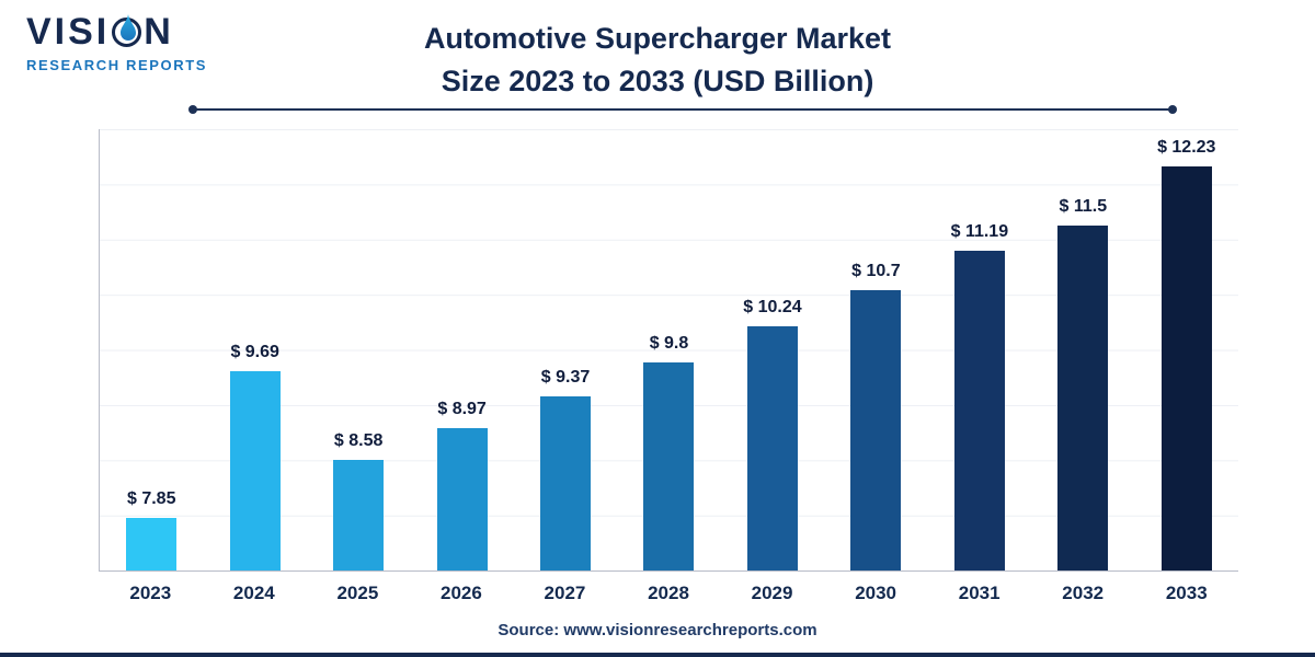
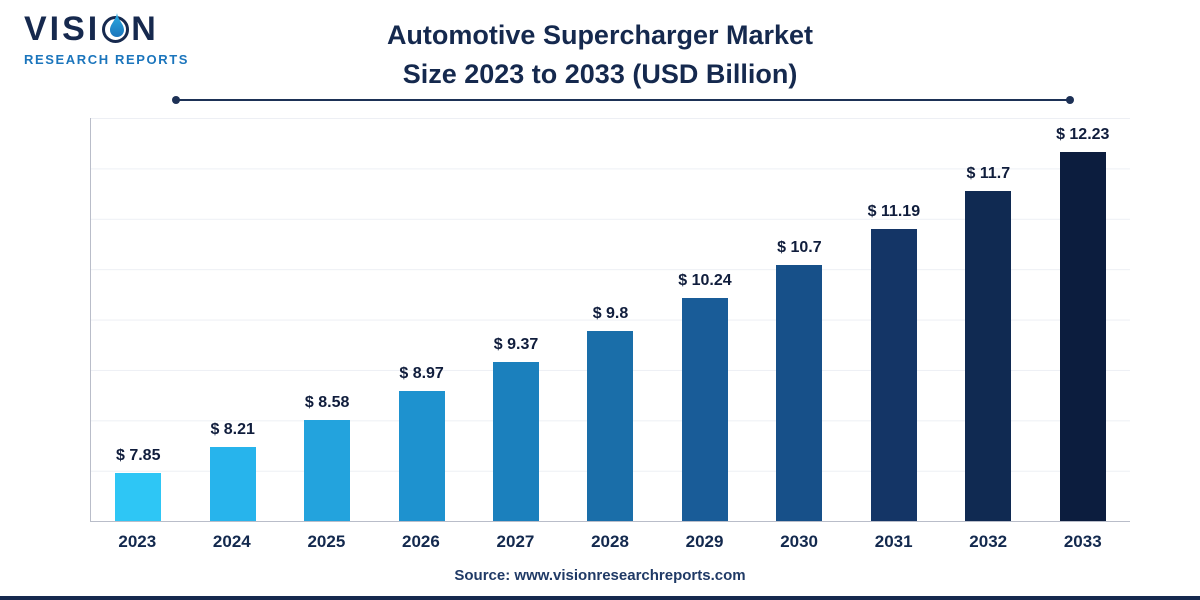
2024: 9.69 -> 8.21
2032: 11.5 -> 11.7
